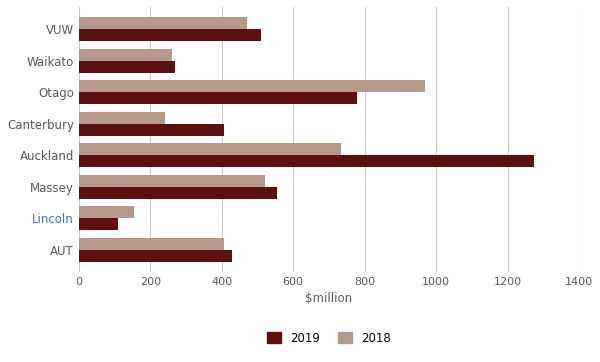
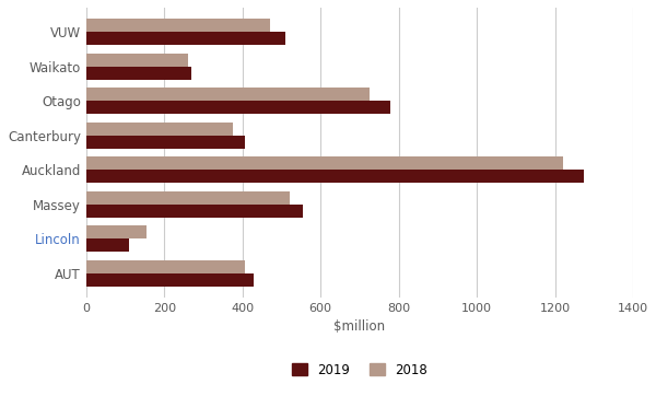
2018/Otago: 970 -> 725
2018/Canterbury: 240 -> 375
2018/Auckland: 735 -> 1220
